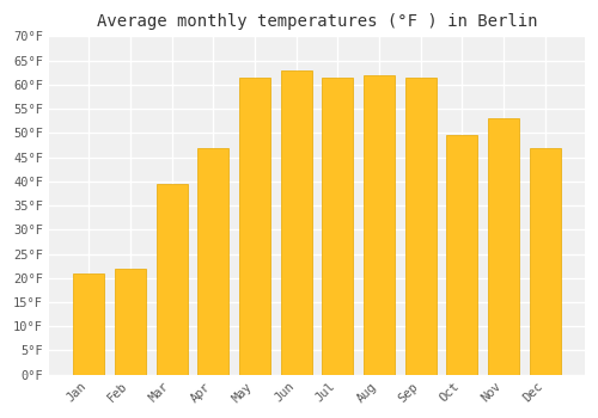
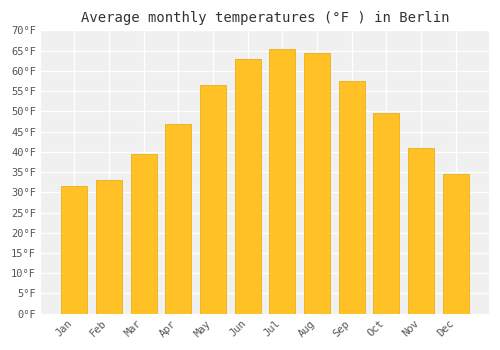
Jan: 21.0°F -> 31.5°F
Feb: 22.0°F -> 33.0°F
May: 61.5°F -> 56.5°F
Jul: 61.5°F -> 65.5°F
Aug: 62.0°F -> 64.5°F
Sep: 61.5°F -> 57.5°F
Nov: 53.0°F -> 41.0°F
Dec: 47.0°F -> 34.5°F
